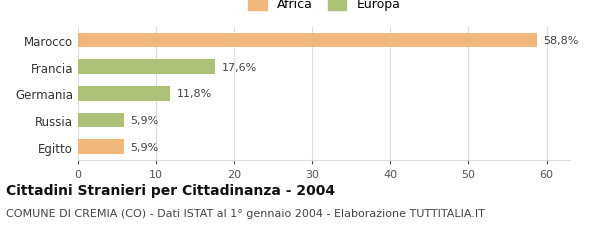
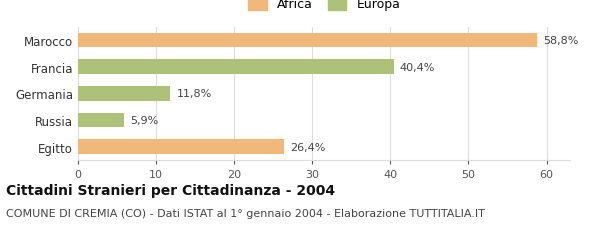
Francia: 17,6% -> 40,4%
Egitto: 5,9% -> 26,4%
